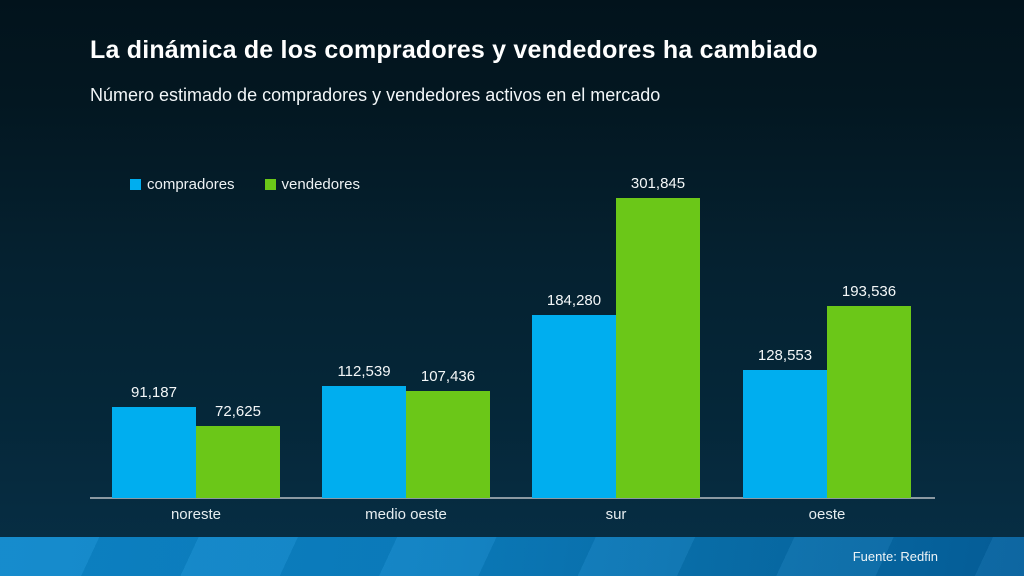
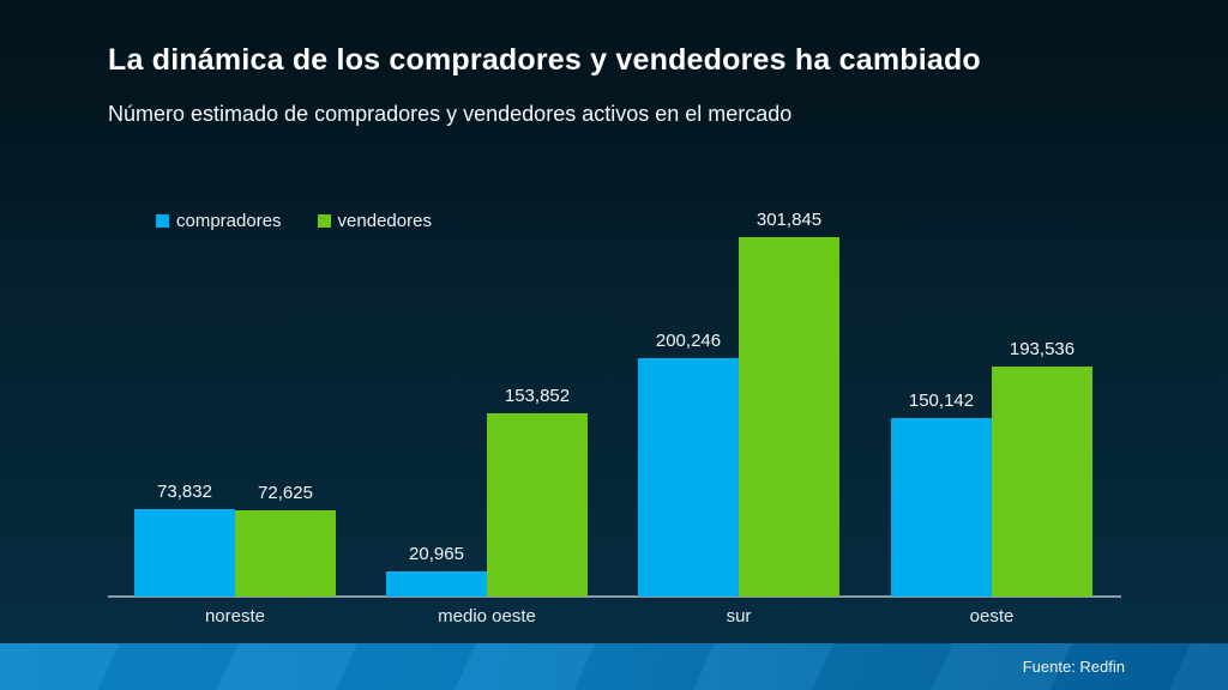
compradores/noreste: 91,187 -> 73,832
compradores/medio oeste: 112,539 -> 20,965
vendedores/medio oeste: 107,436 -> 153,852
compradores/sur: 184,280 -> 200,246
compradores/oeste: 128,553 -> 150,142
